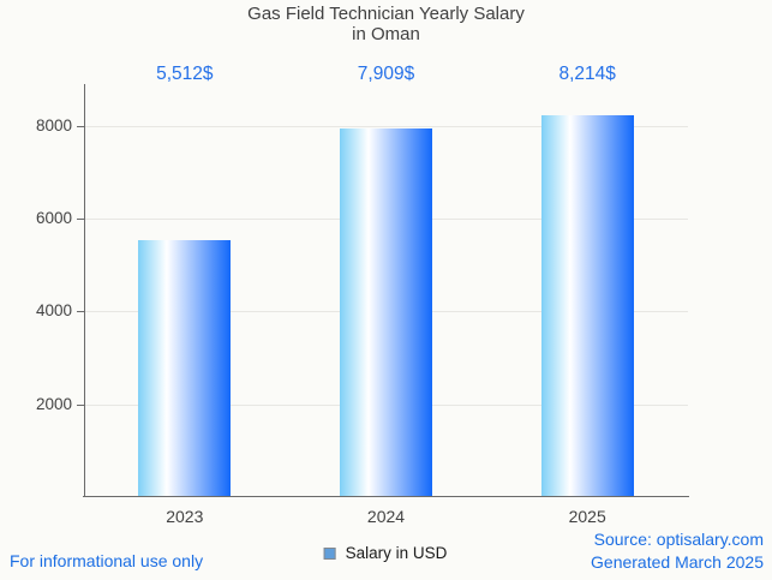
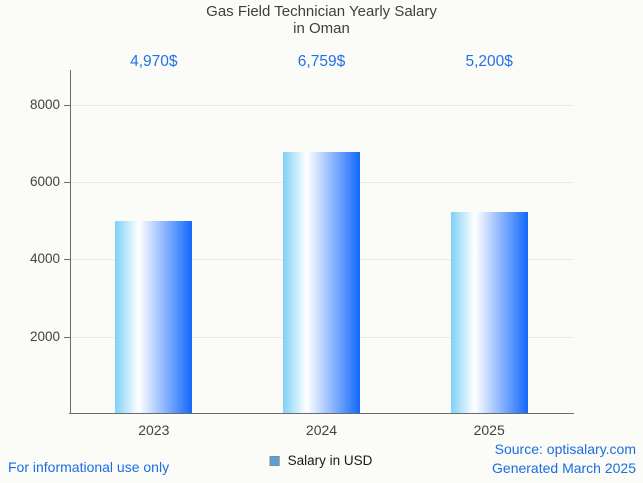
2023: 5,512 -> 4,970
2024: 7,909 -> 6,759
2025: 8,214 -> 5,200
